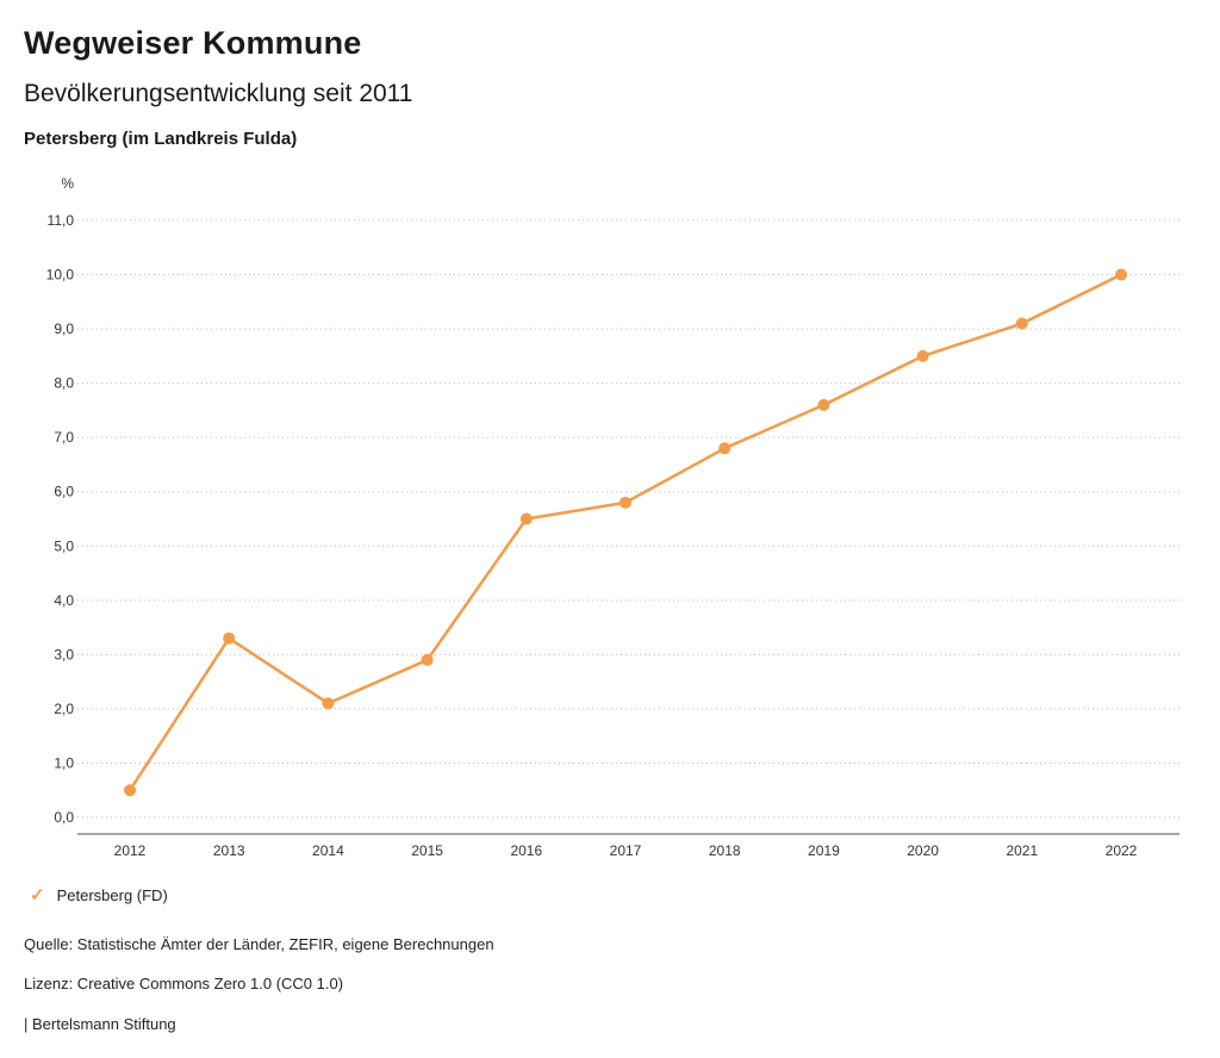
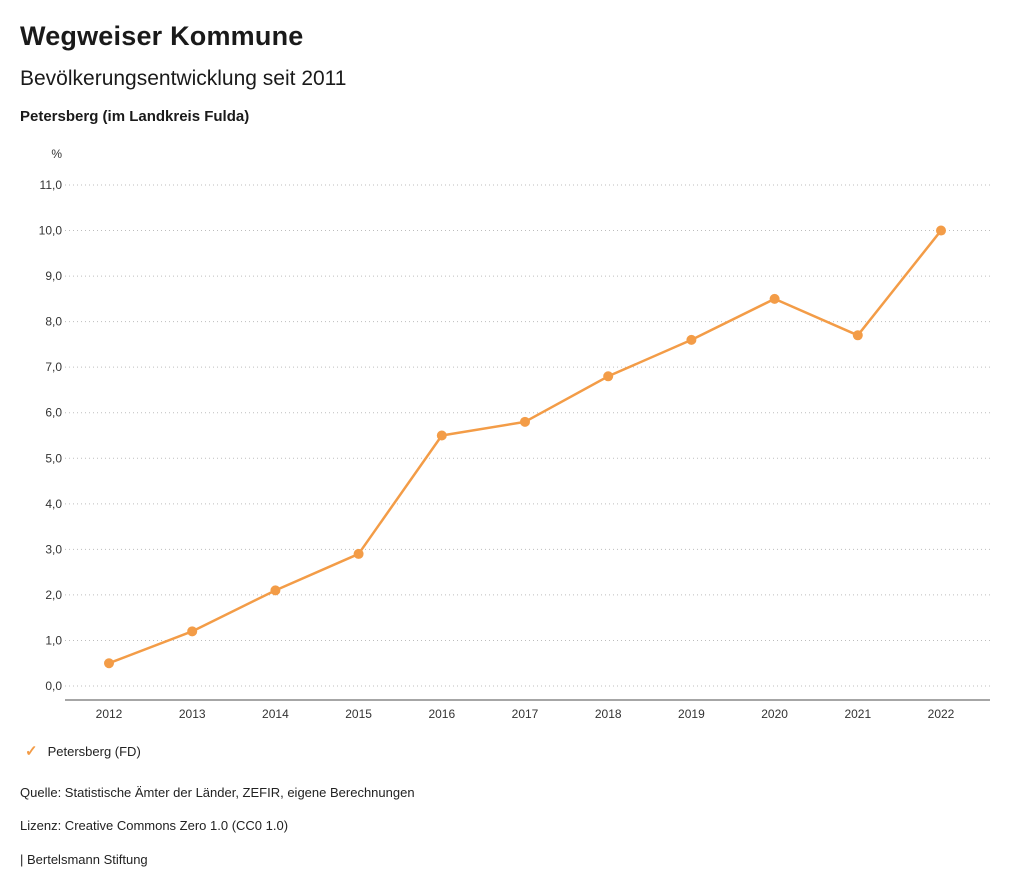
2013: 3,3 -> 1,2
2021: 9,1 -> 7,7
